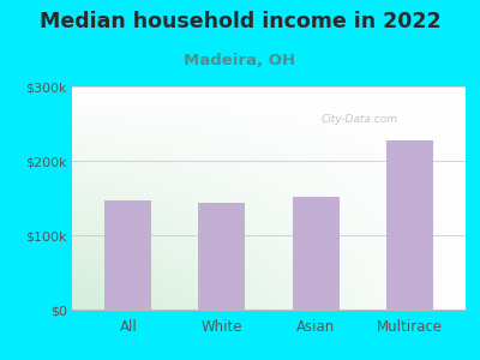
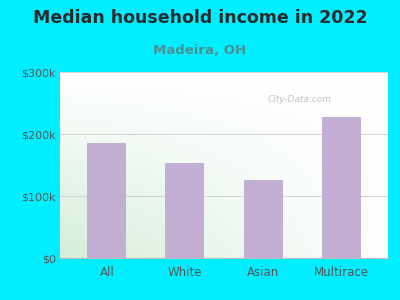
All: $147k -> $186k
White: $143k -> $154k
Asian: $152k -> $126k
